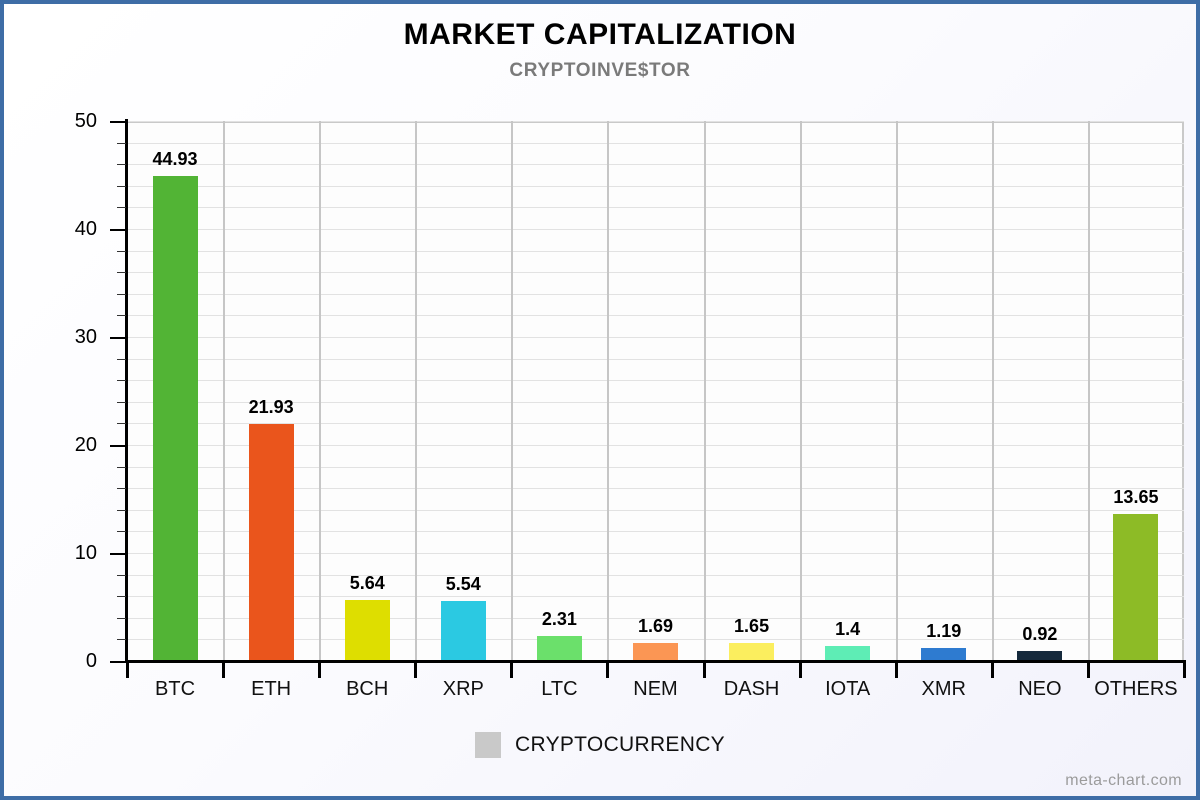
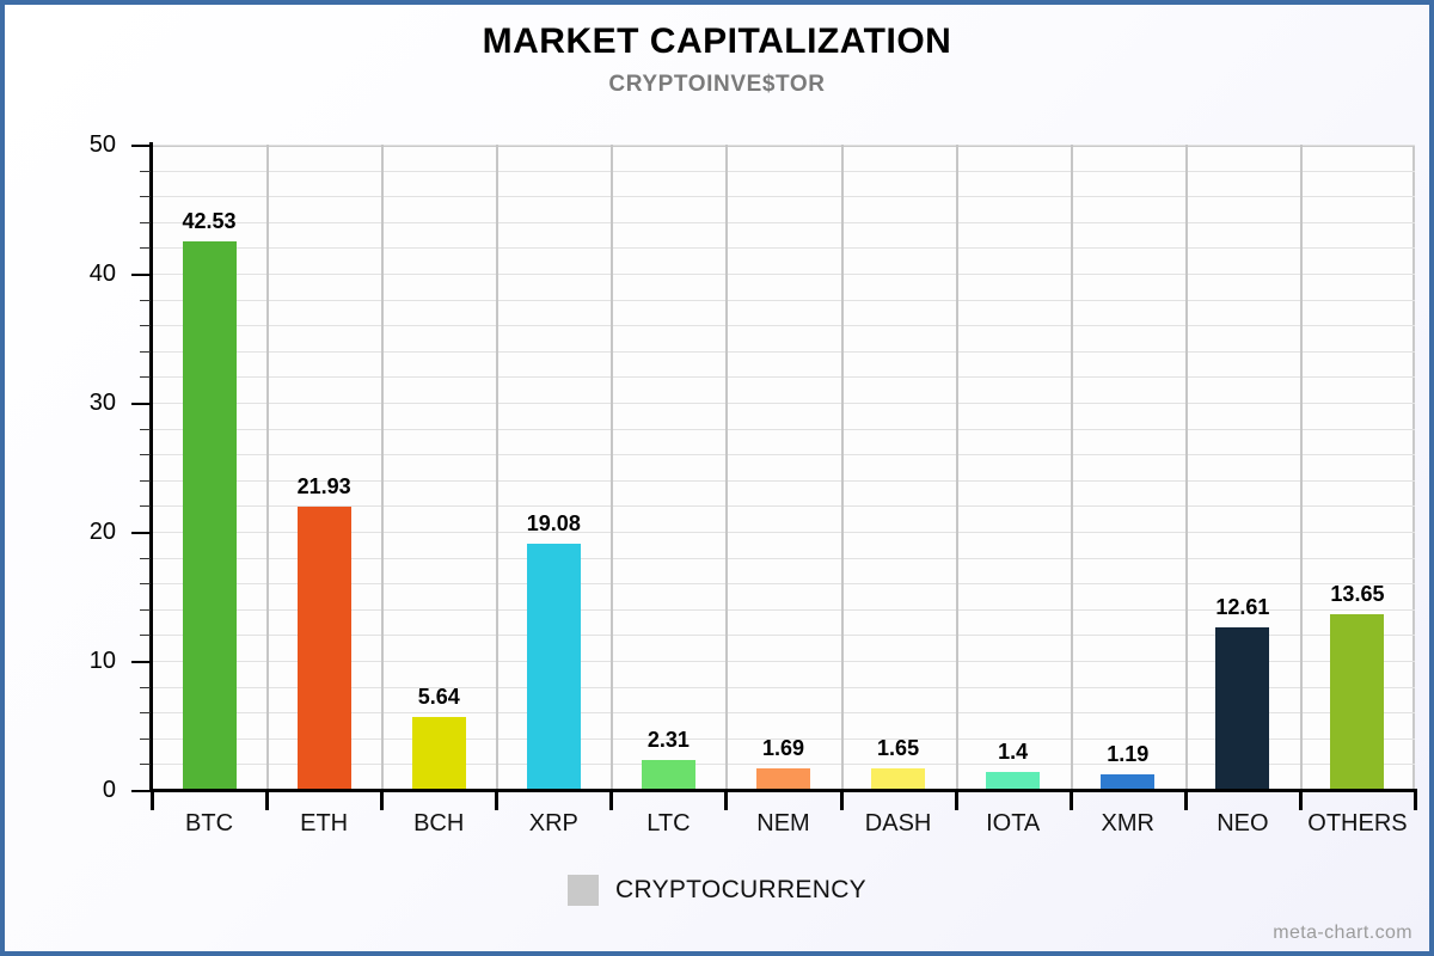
BTC: 44.93 -> 42.53
XRP: 5.54 -> 19.08
NEO: 0.92 -> 12.61
